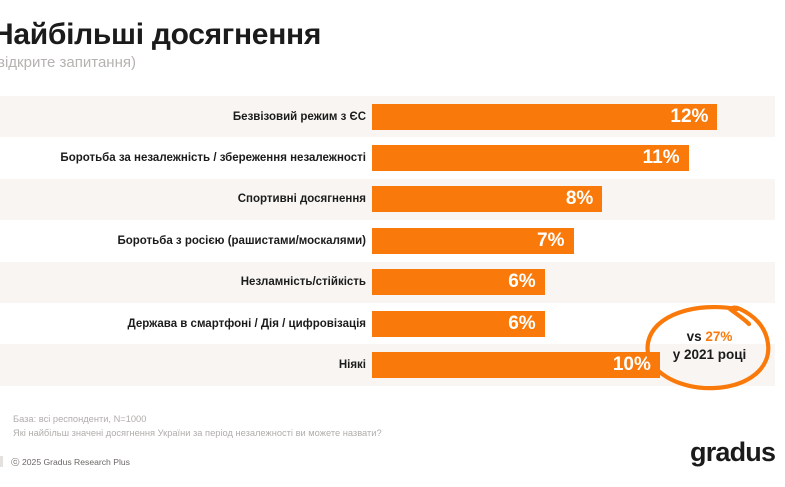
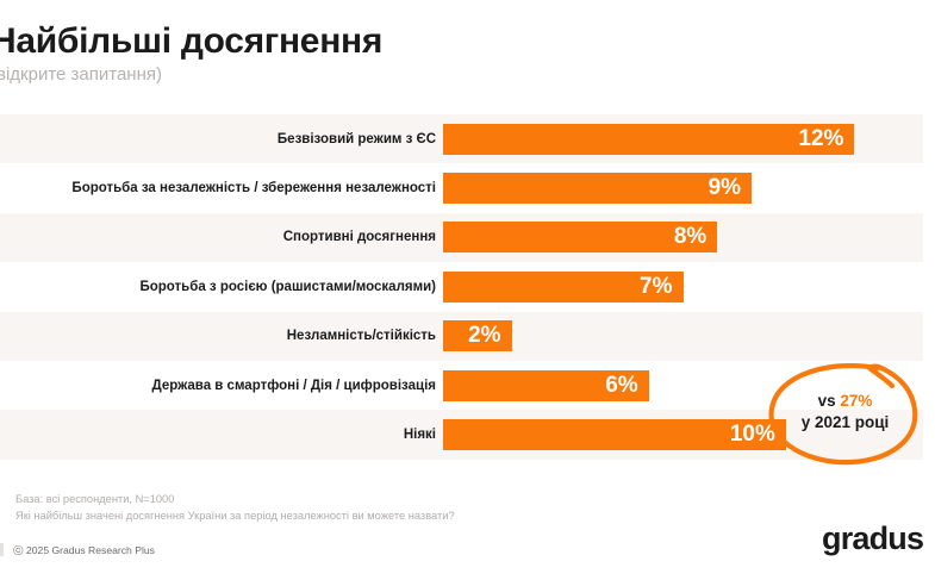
Боротьба за незалежність / збереження незалежності: 11% -> 9%
Незламність/стійкість: 6% -> 2%
